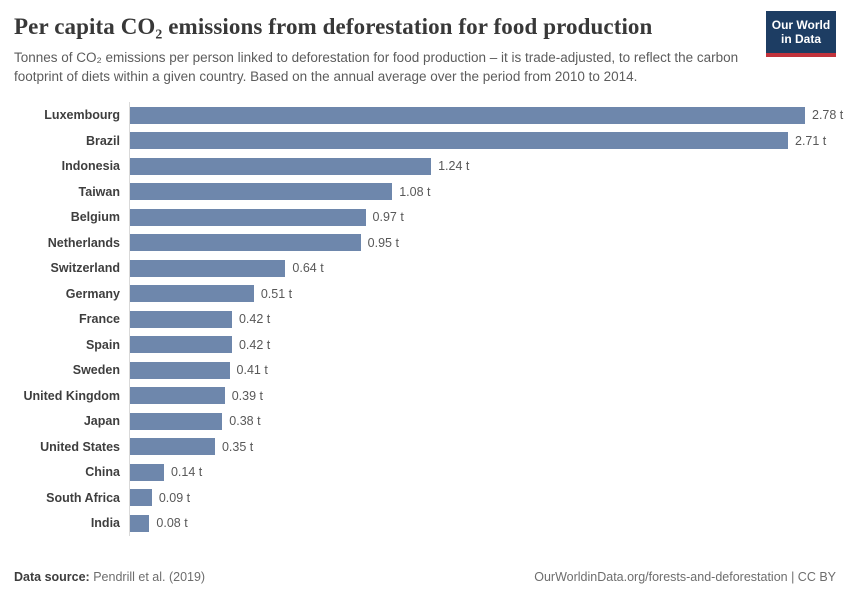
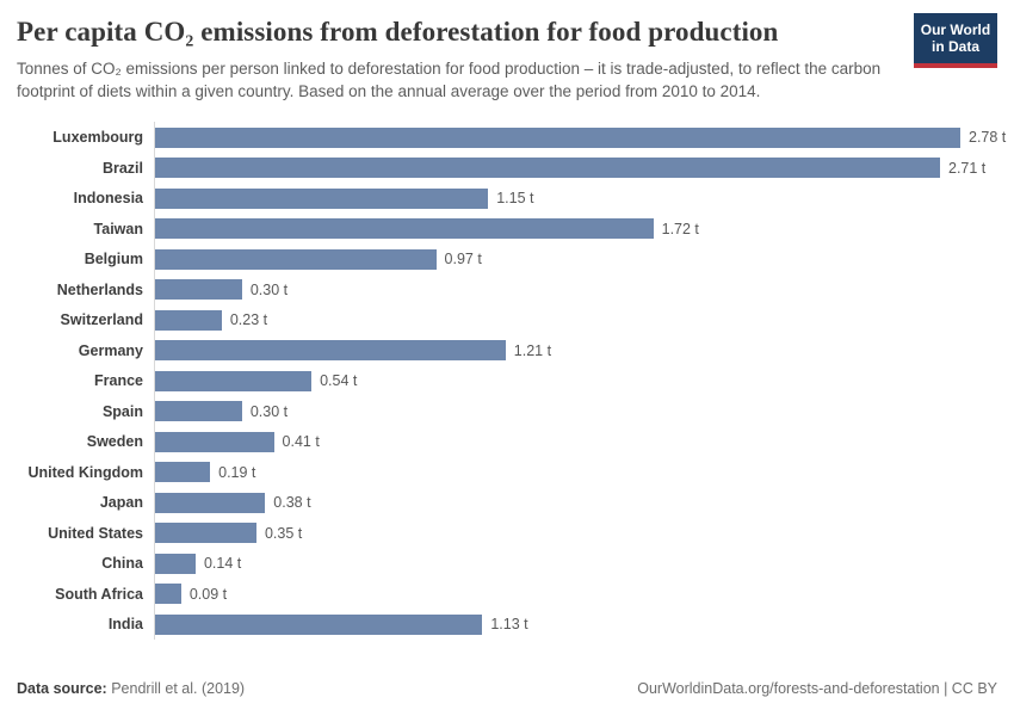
Indonesia: 1.24 -> 1.15
Taiwan: 1.08 -> 1.72
Netherlands: 0.95 -> 0.30
Switzerland: 0.64 -> 0.23
Germany: 0.51 -> 1.21
France: 0.42 -> 0.54
Spain: 0.42 -> 0.30
United Kingdom: 0.39 -> 0.19
India: 0.08 -> 1.13
